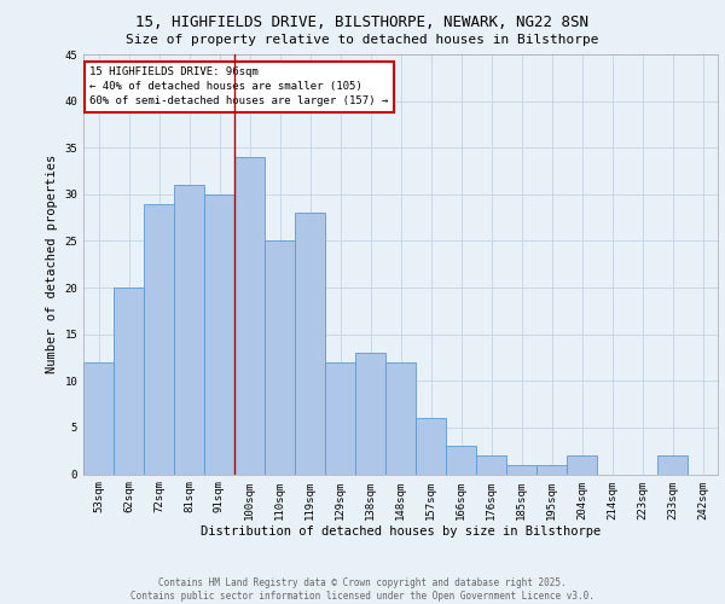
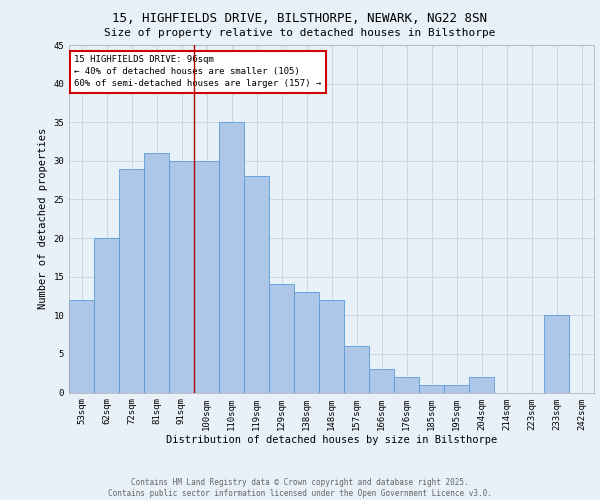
100sqm: 34 -> 30
110sqm: 25 -> 35
129sqm: 12 -> 14
233sqm: 2 -> 10
